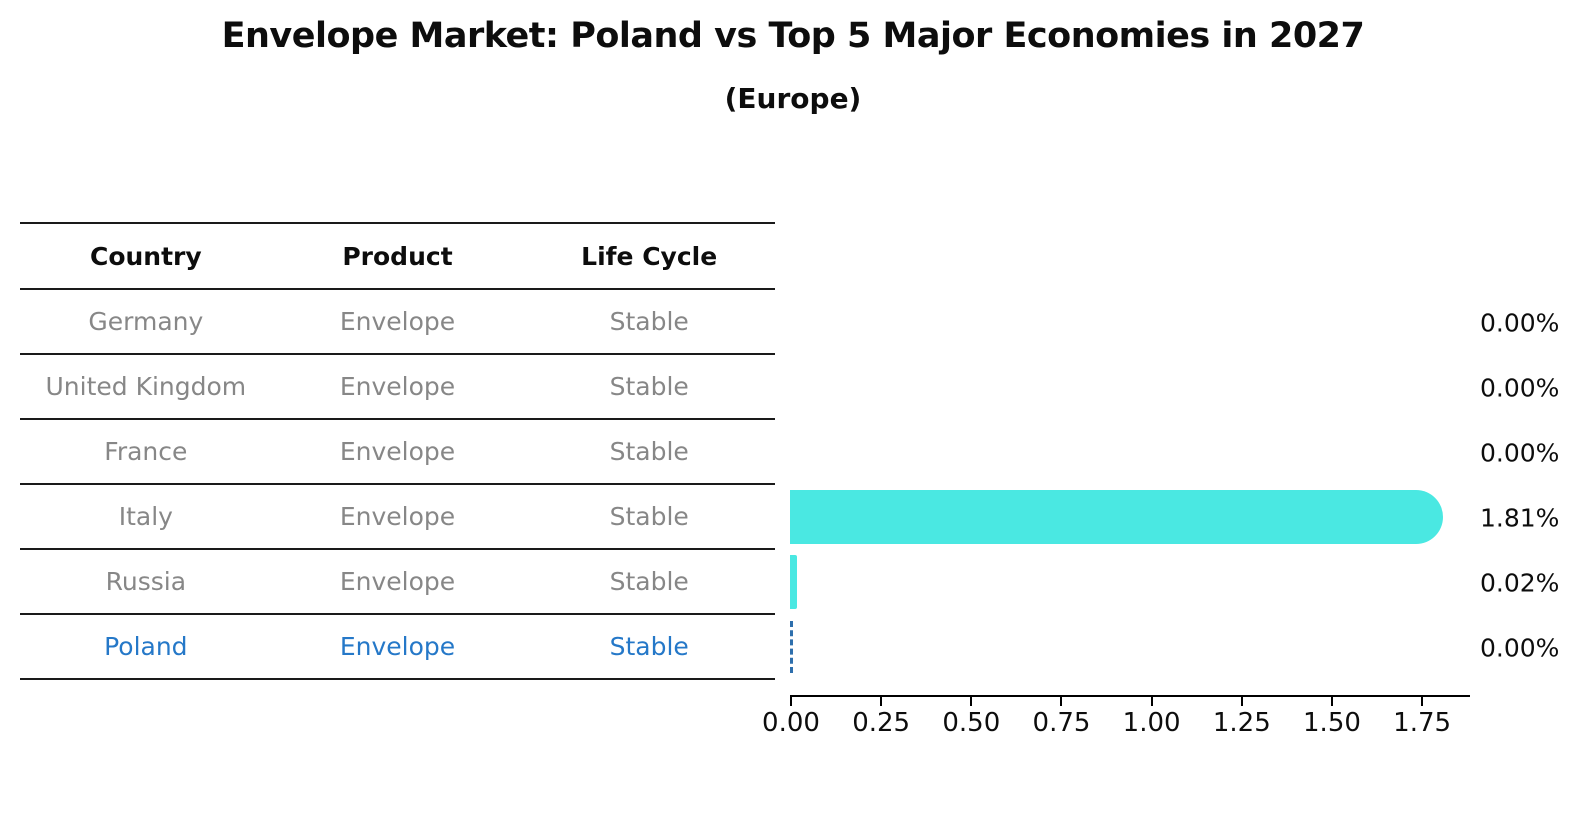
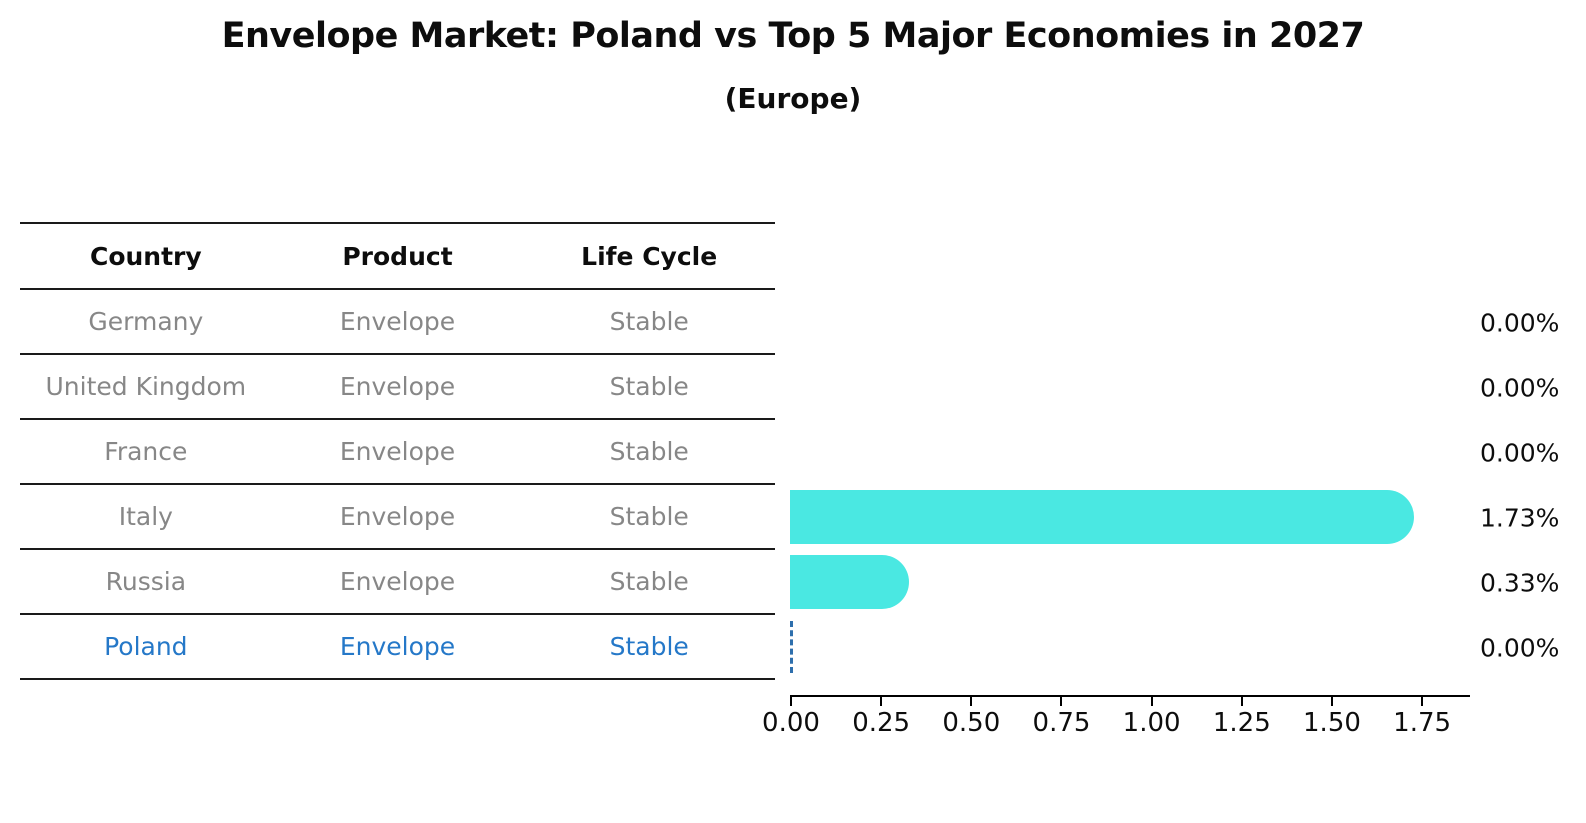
Italy: 1.81% -> 1.73%
Russia: 0.02% -> 0.33%
